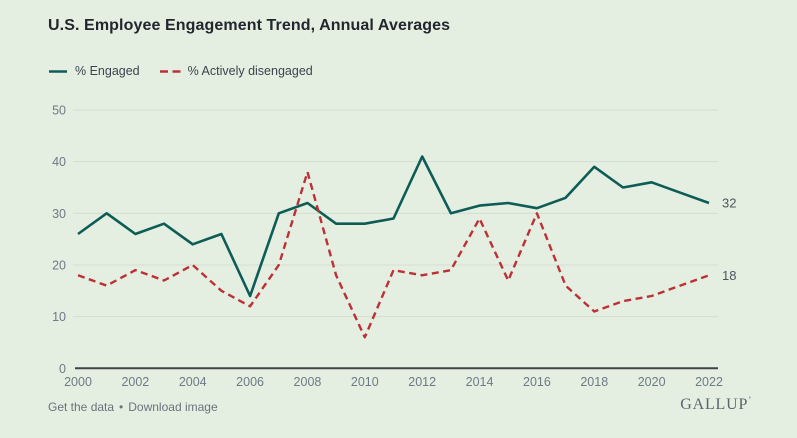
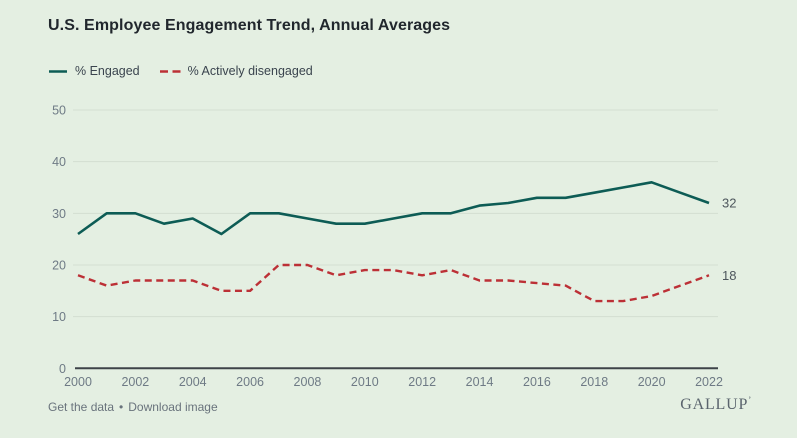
% Engaged/2002: 26 -> 30
% Actively disengaged/2002: 19 -> 17
% Engaged/2004: 24 -> 29
% Actively disengaged/2004: 20 -> 17
% Engaged/2006: 14 -> 30
% Actively disengaged/2006: 12 -> 15
% Engaged/2008: 32 -> 29
% Actively disengaged/2008: 38 -> 20
% Actively disengaged/2010: 6 -> 19
% Engaged/2012: 41 -> 30
% Actively disengaged/2014: 29 -> 17
% Engaged/2016: 31 -> 33
% Actively disengaged/2016: 30 -> 16
% Engaged/2018: 39 -> 34
% Actively disengaged/2018: 11 -> 13
